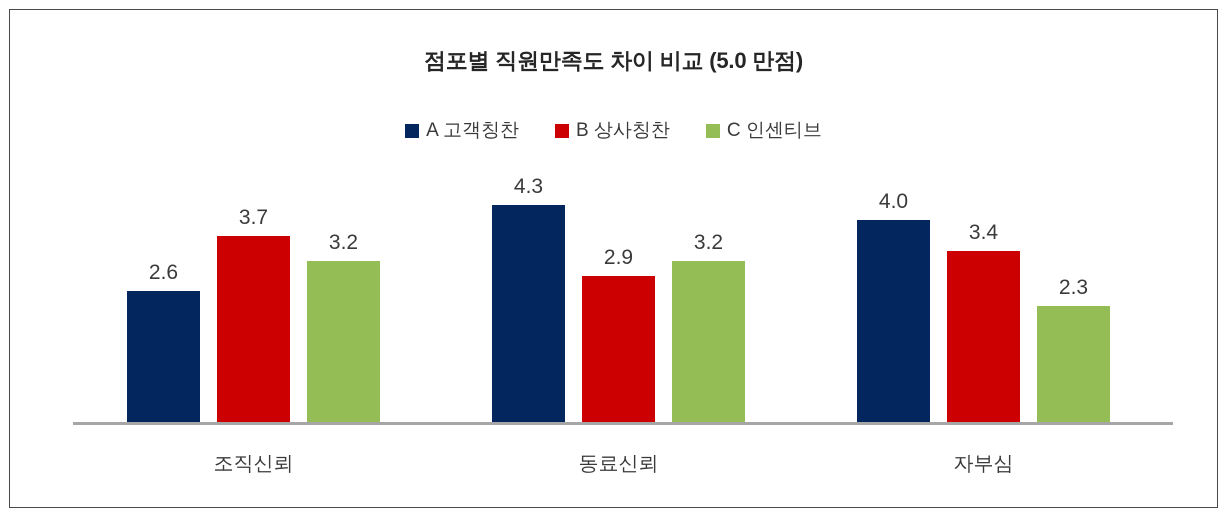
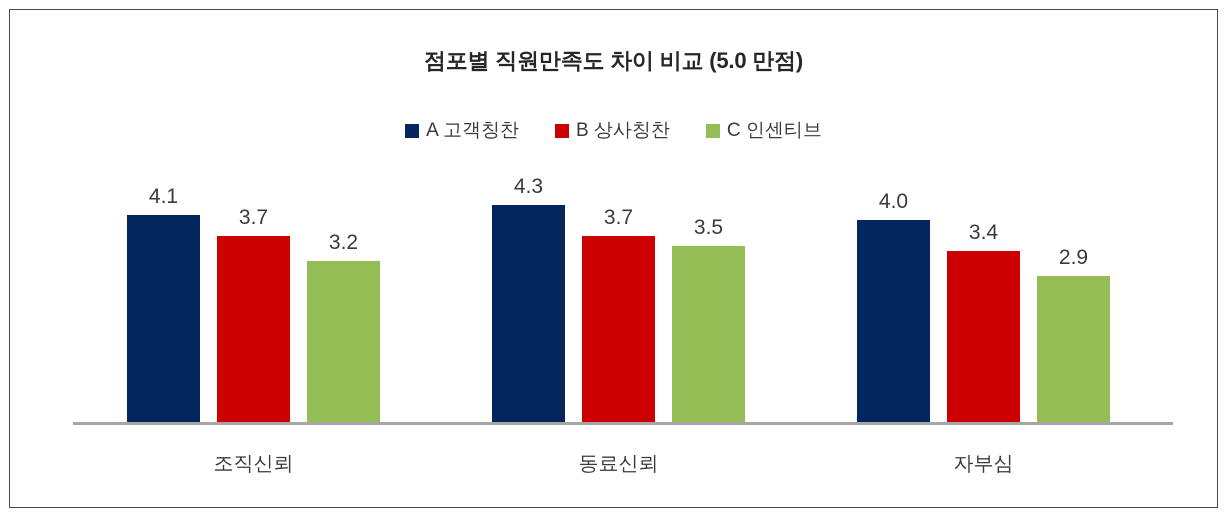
A 고객칭찬/조직신뢰: 2.6 -> 4.1
B 상사칭찬/동료신뢰: 2.9 -> 3.7
C 인센티브/동료신뢰: 3.2 -> 3.5
C 인센티브/자부심: 2.3 -> 2.9
